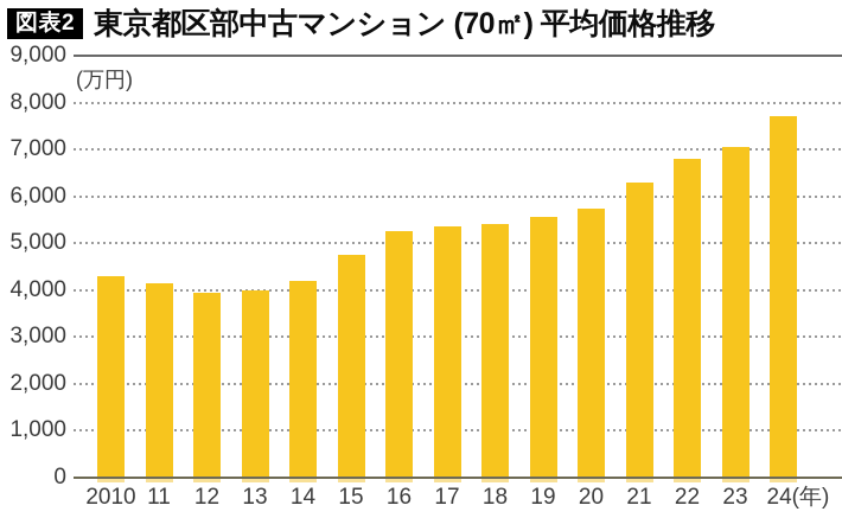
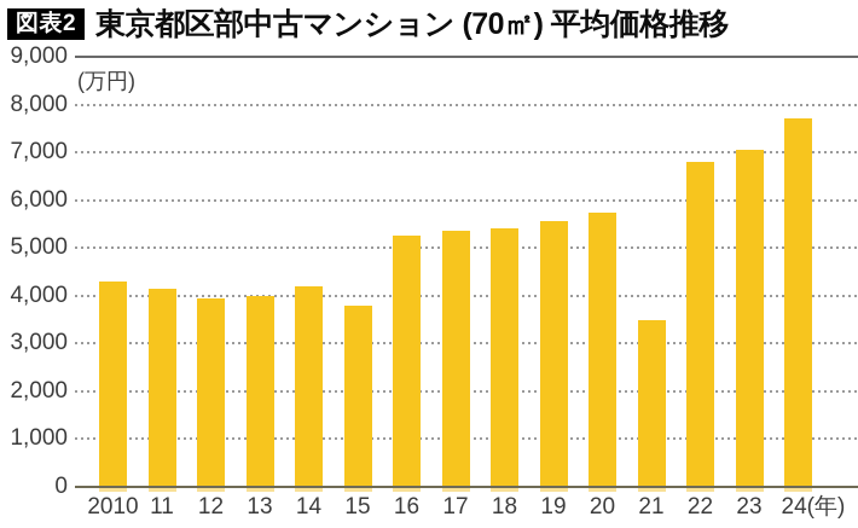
15: 4800 -> 3800
21: 6300 -> 3500
